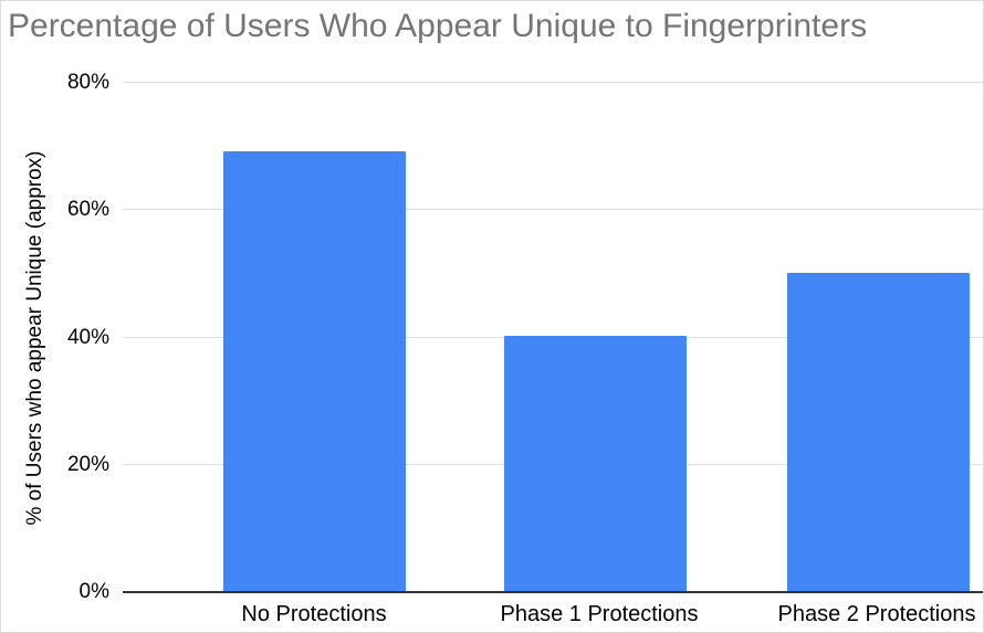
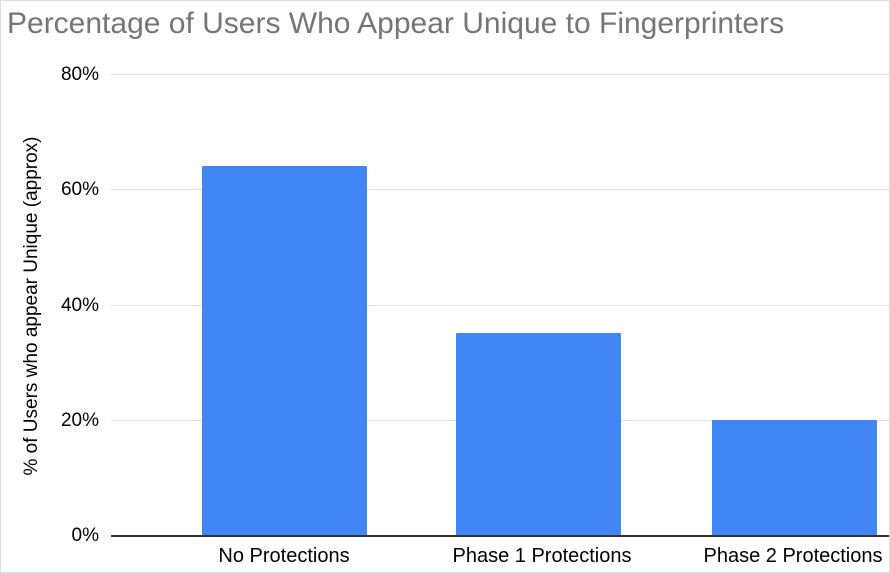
No Protections: 69% -> 64%
Phase 1 Protections: 40% -> 35%
Phase 2 Protections: 50% -> 20%
